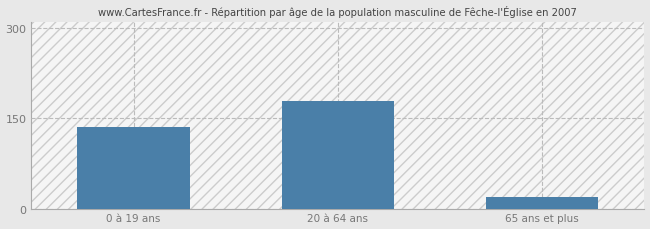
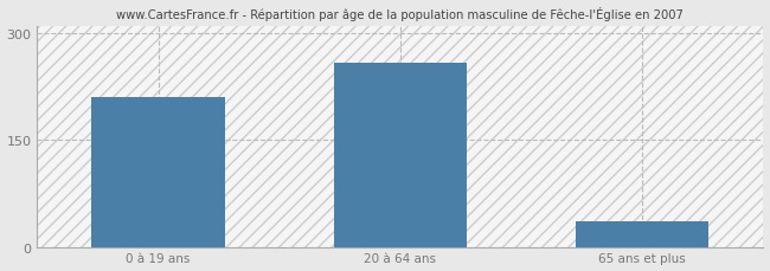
0 à 19 ans: 135 -> 210
20 à 64 ans: 178 -> 258
65 ans et plus: 20 -> 36
